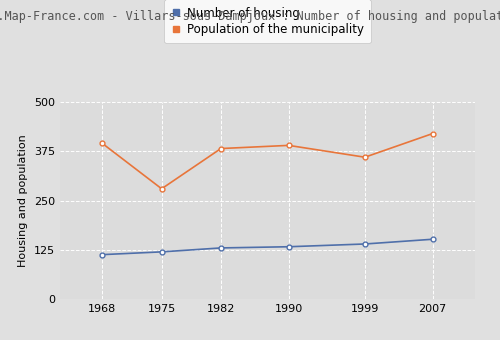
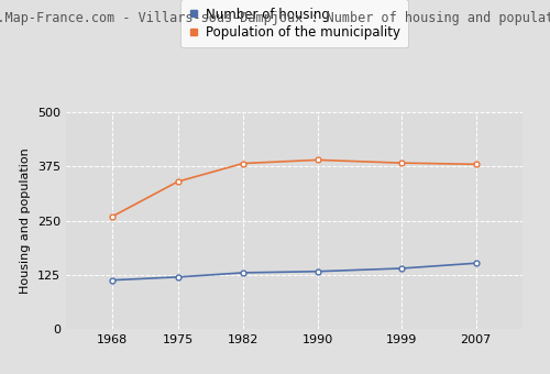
Population of the municipality/1968: 395 -> 260
Population of the municipality/1975: 280 -> 340
Population of the municipality/1999: 360 -> 383
Population of the municipality/2007: 420 -> 380
